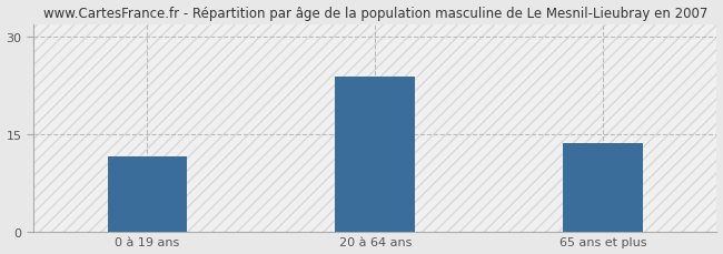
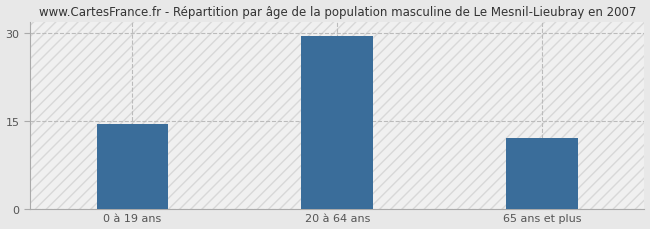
0 à 19 ans: 11.6 -> 14.5
20 à 64 ans: 23.8 -> 29.5
65 ans et plus: 13.6 -> 12.0
